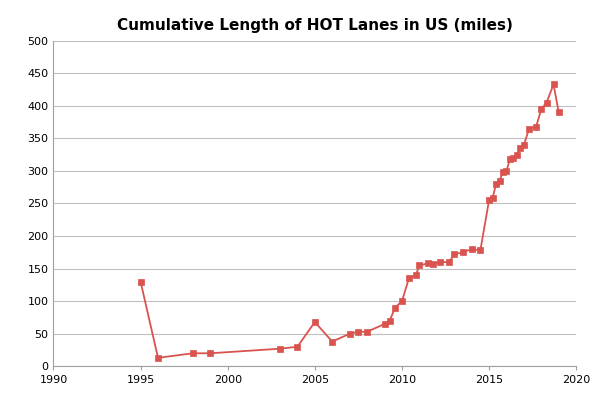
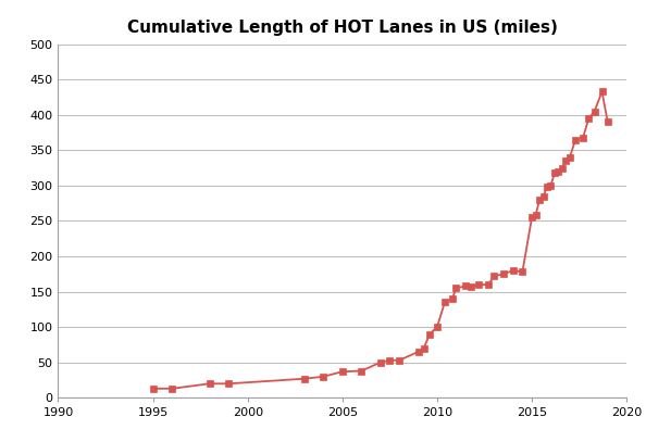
1995: 130 -> 13
2005: 68 -> 37
